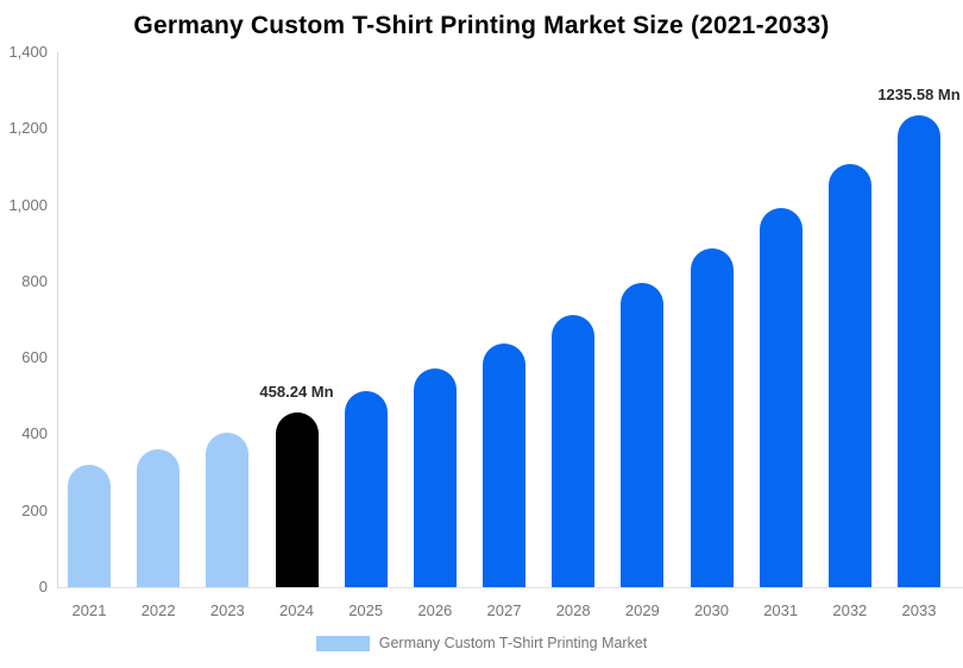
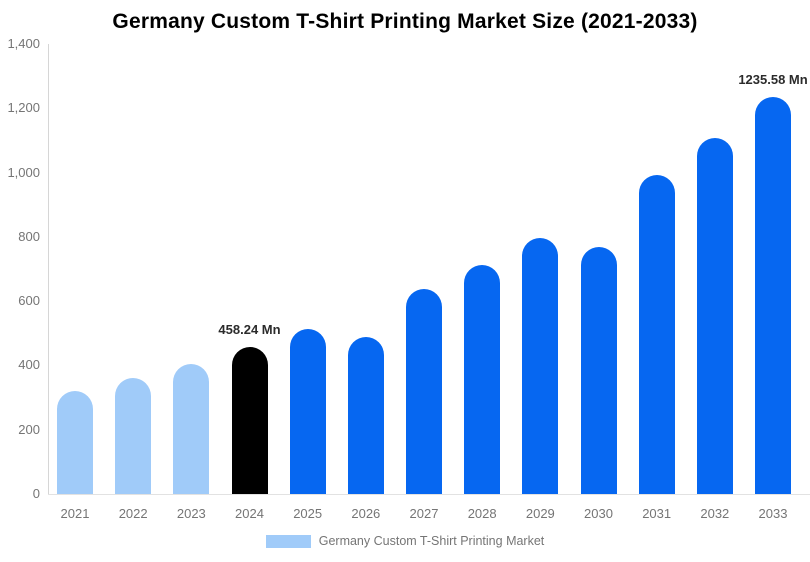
2026: 570 -> 490
2030: 890 -> 770
